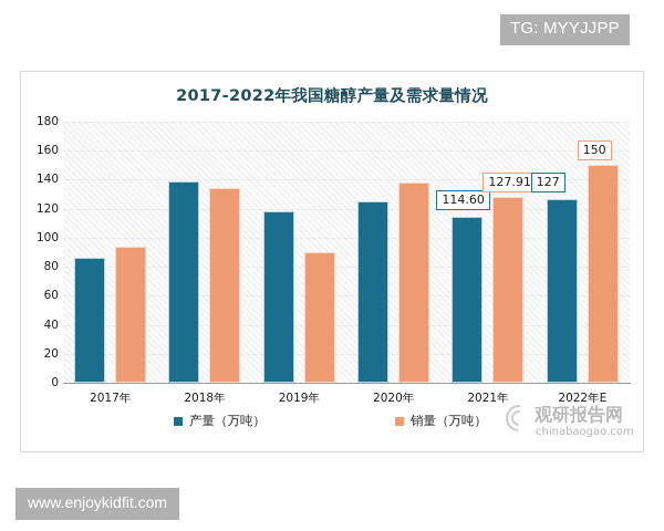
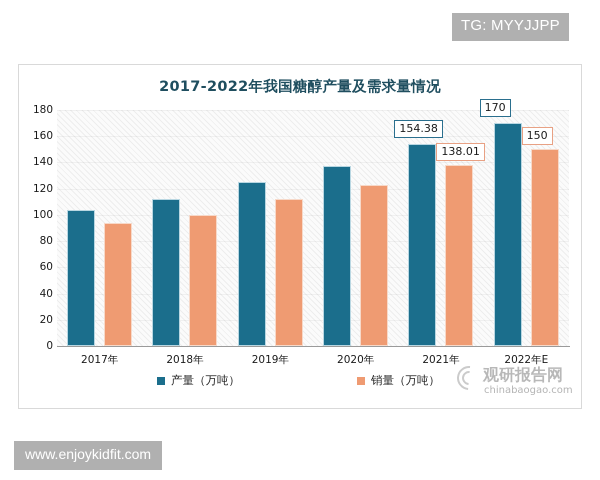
产量（万吨）/2017年: 86 -> 104
产量（万吨）/2018年: 139 -> 112
销量（万吨）/2018年: 134 -> 100
产量（万吨）/2019年: 118 -> 125
销量（万吨）/2019年: 90 -> 112
产量（万吨）/2020年: 125 -> 137
销量（万吨）/2020年: 138 -> 123
产量（万吨）/2021年: 114.60 -> 154.38
销量（万吨）/2021年: 127.91 -> 138.01
产量（万吨）/2022年E: 127 -> 170
